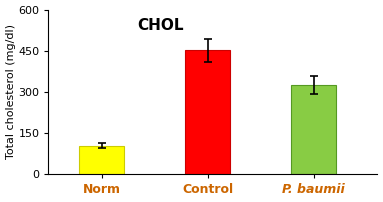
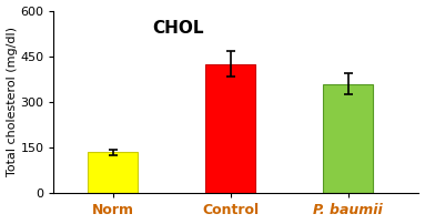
Norm: 105 -> 135
Control: 452 -> 425
P. baumii: 325 -> 360
